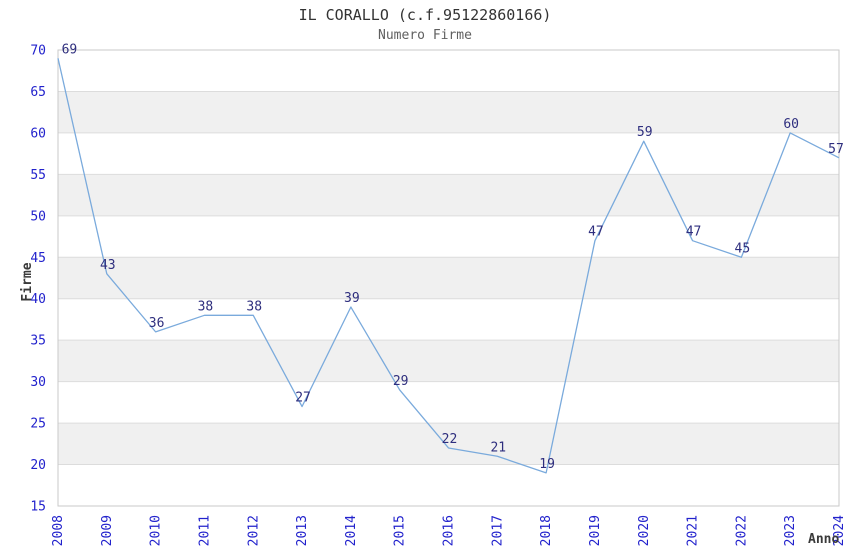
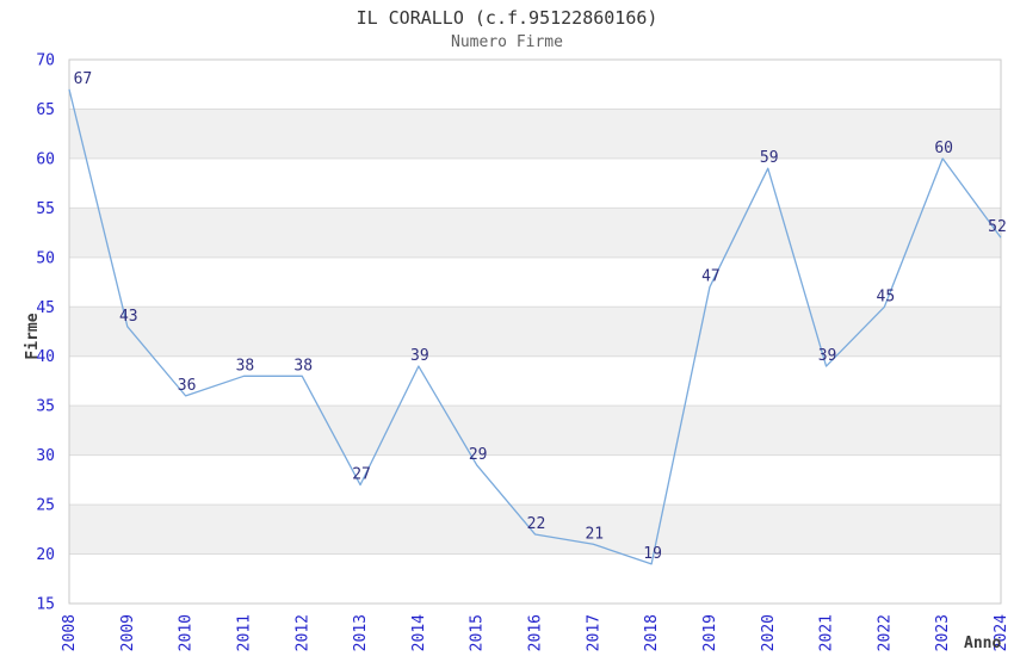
2008: 69 -> 67
2021: 47 -> 39
2024: 57 -> 52
